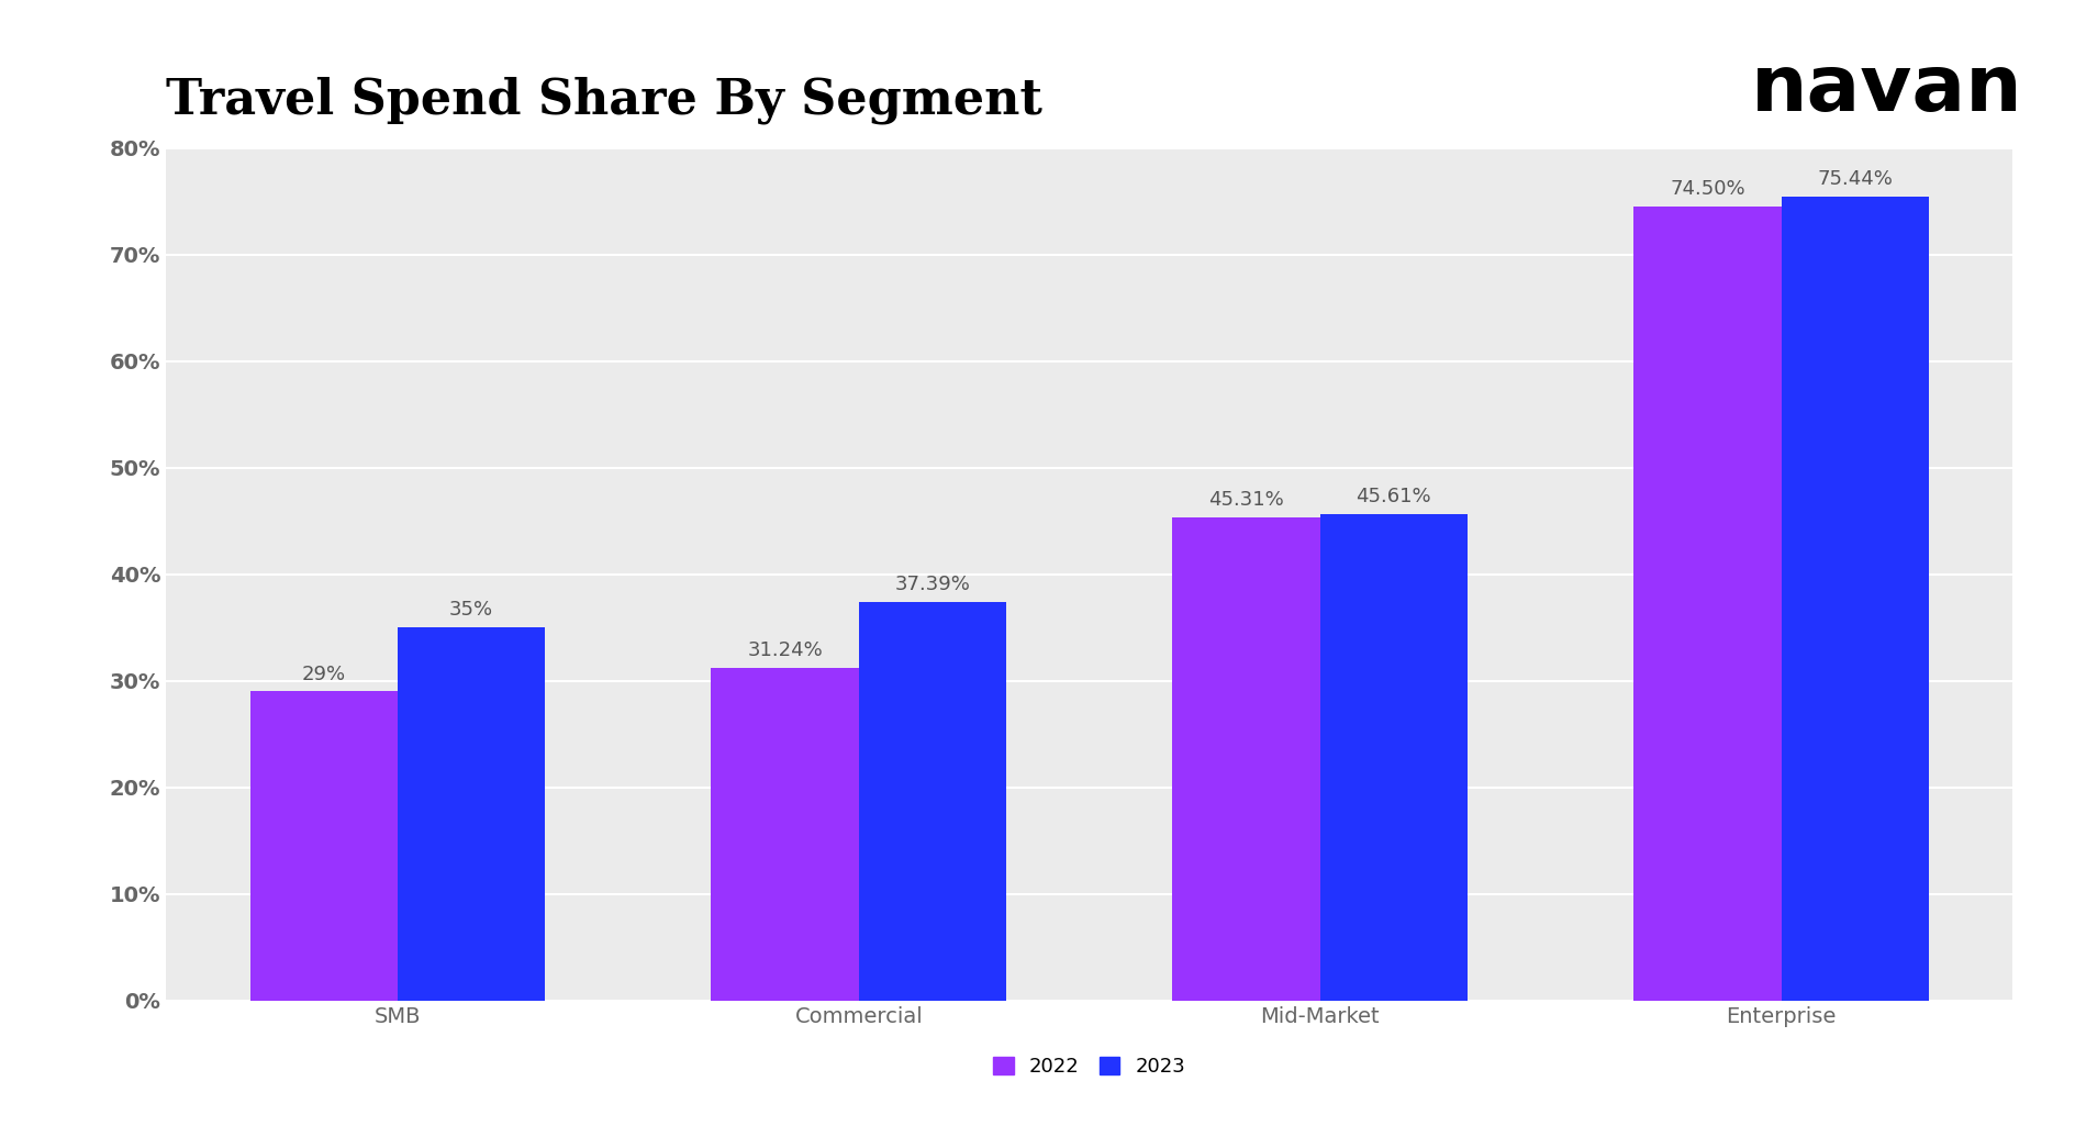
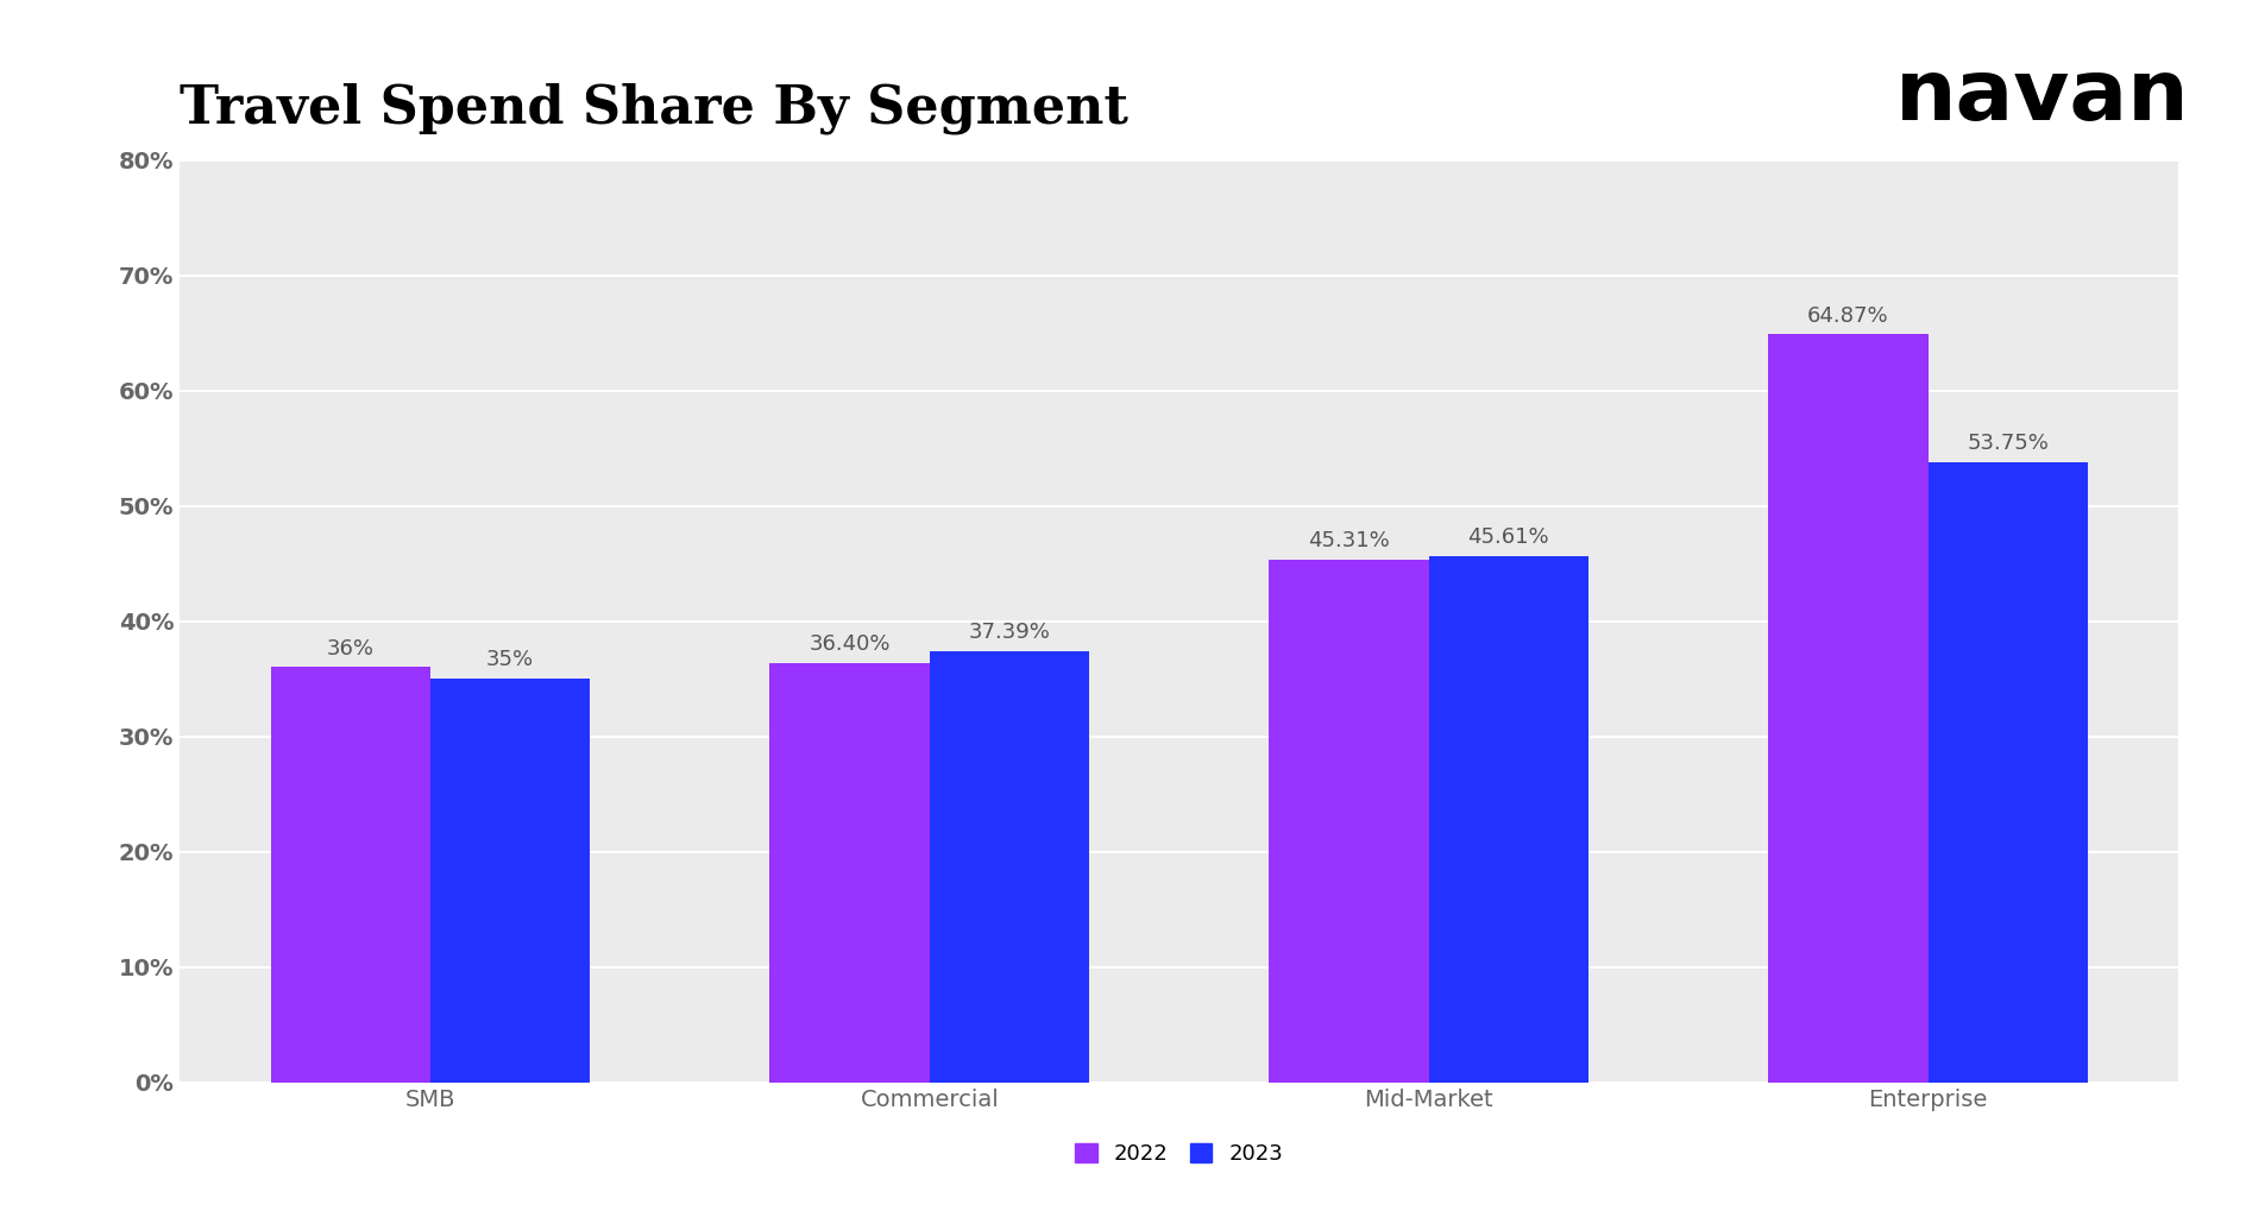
2022/SMB: 29% -> 36%
2022/Commercial: 31.24% -> 36.40%
2022/Enterprise: 74.50% -> 64.87%
2023/Enterprise: 75.44% -> 53.75%
